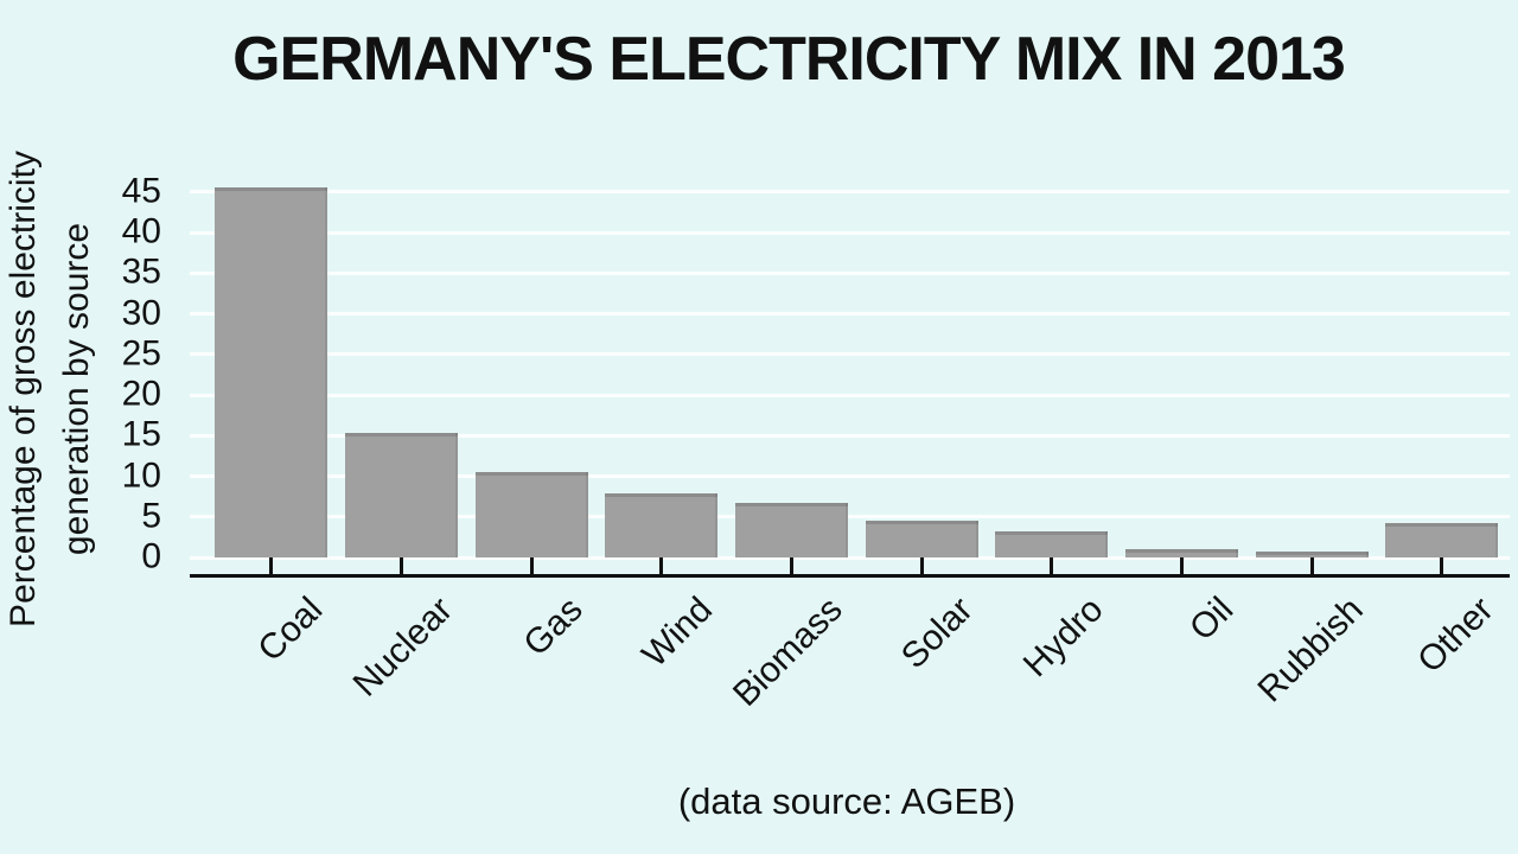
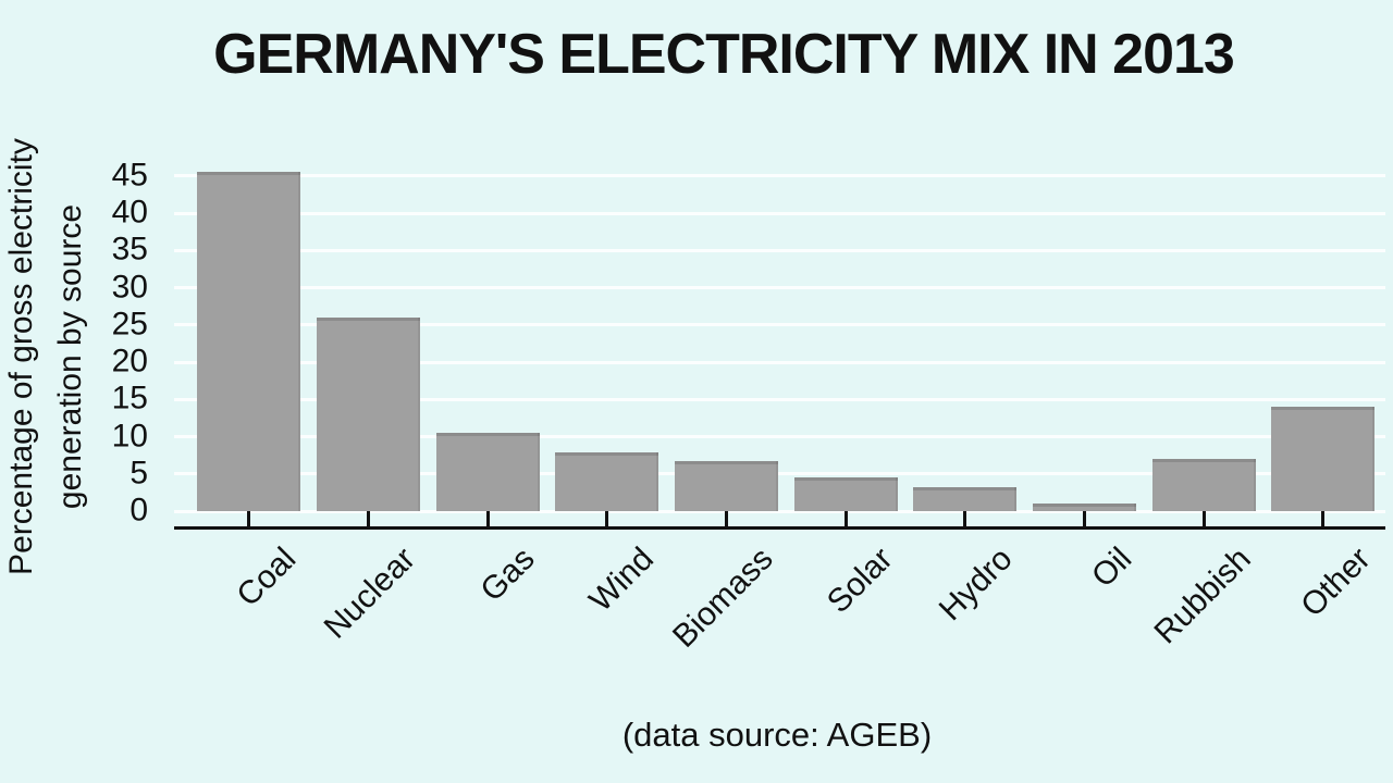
Nuclear: 15 -> 26
Rubbish: 1 -> 7
Other: 4 -> 14
